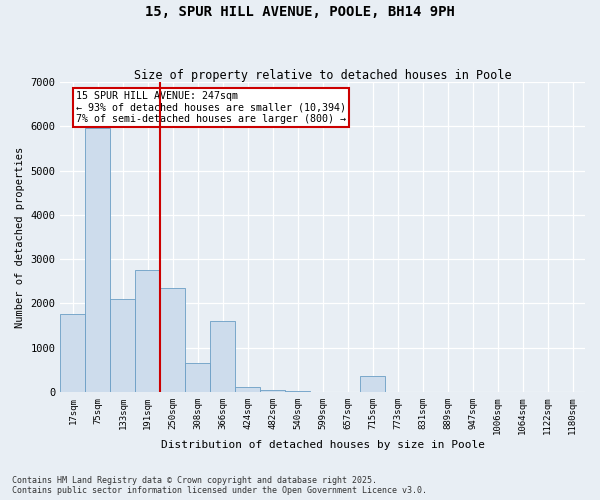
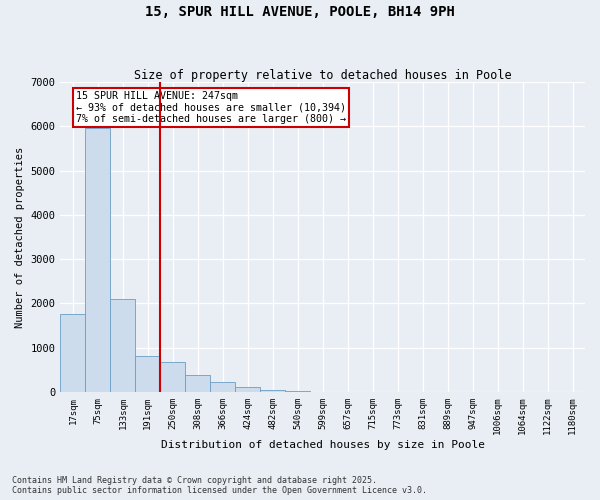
191sqm: 2750 -> 820
250sqm: 2350 -> 680
308sqm: 650 -> 380
366sqm: 1600 -> 220
715sqm: 350 -> 0
